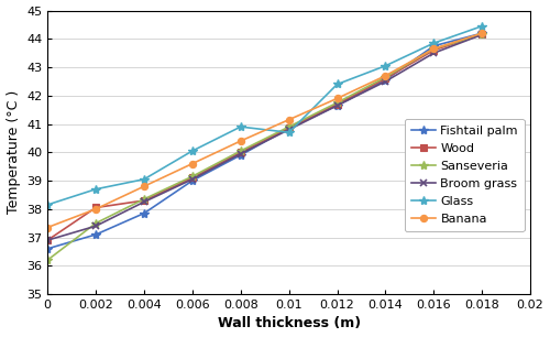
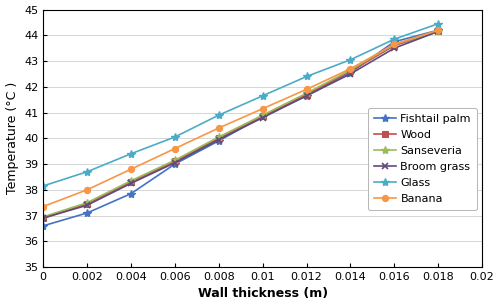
Sanseveria/0: 36.20 -> 36.95
Wood/0.002: 38.05 -> 37.45
Glass/0.004: 39.05 -> 39.40
Glass/0.01: 40.70 -> 41.65
